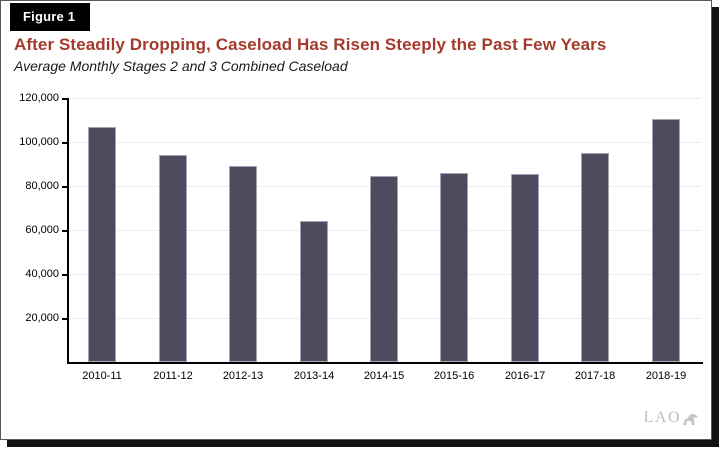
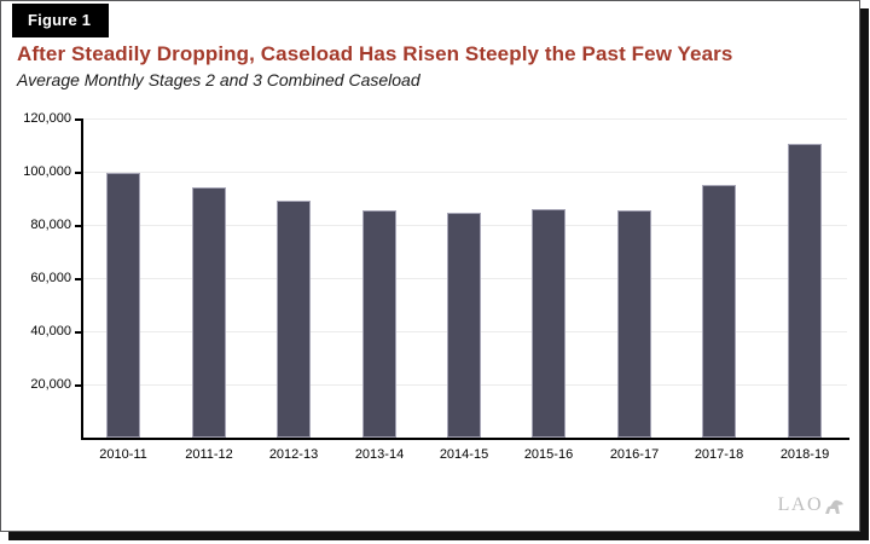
2010-11: 107000 -> 100000
2013-14: 64000 -> 86000
